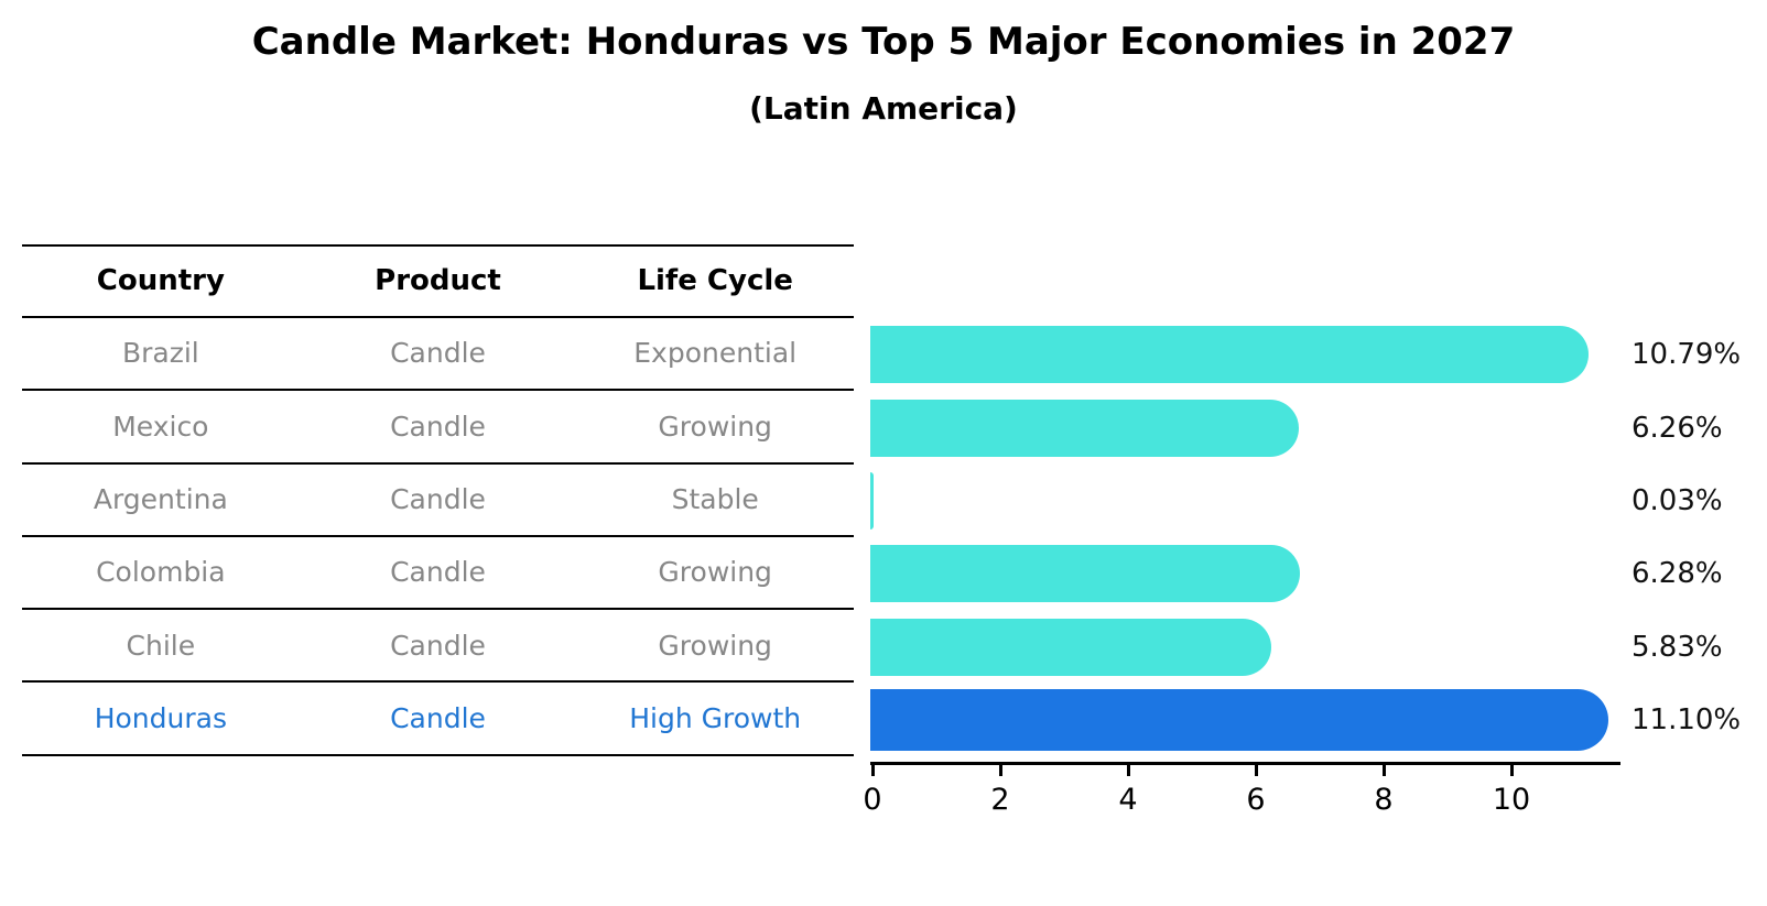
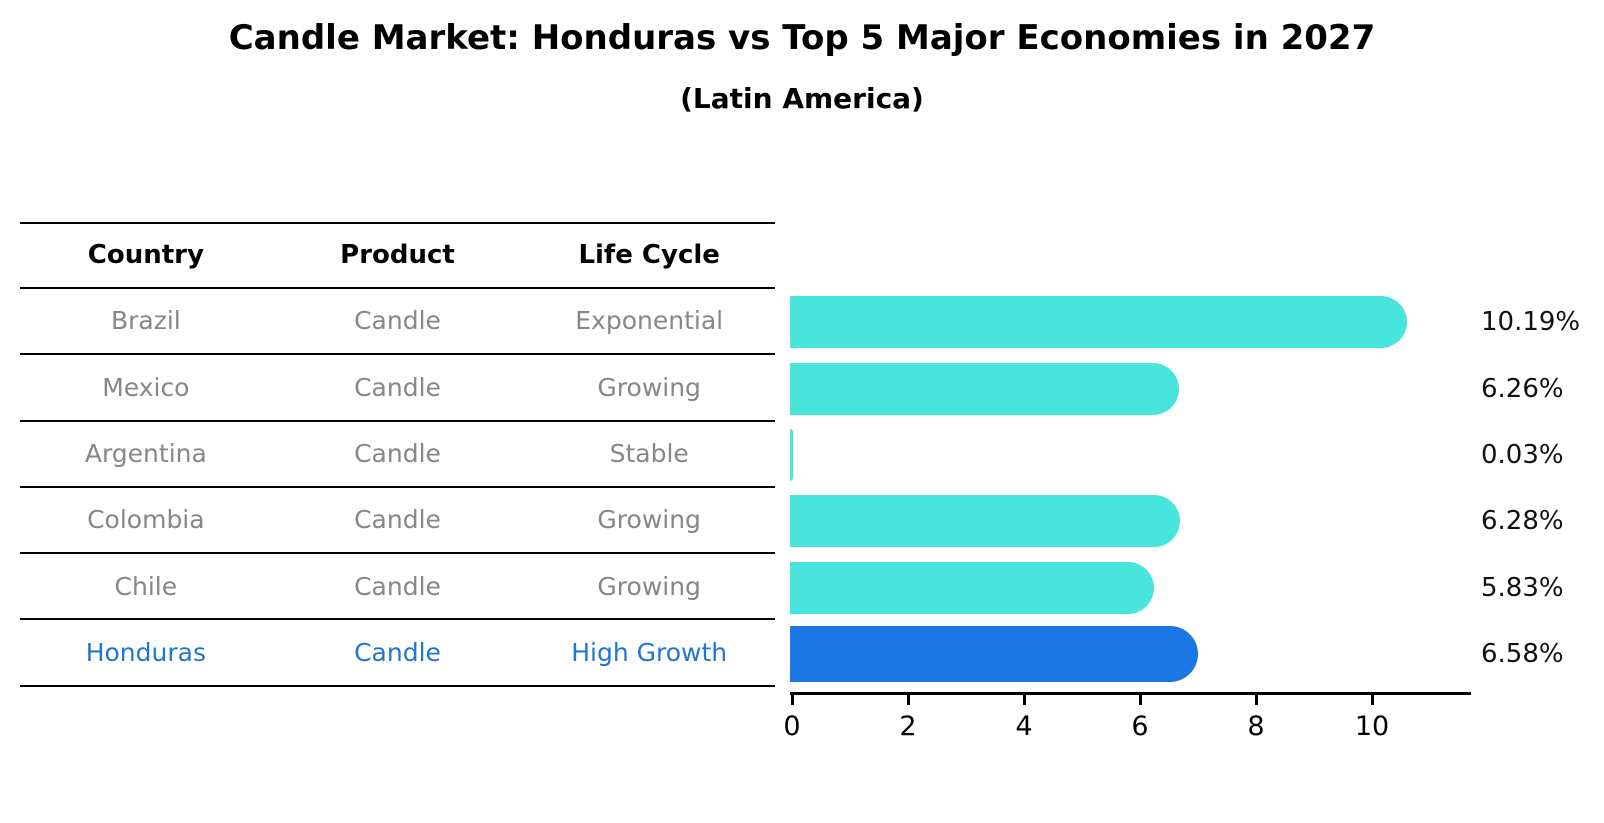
Brazil: 10.79% -> 10.19%
Honduras: 11.10% -> 6.58%
